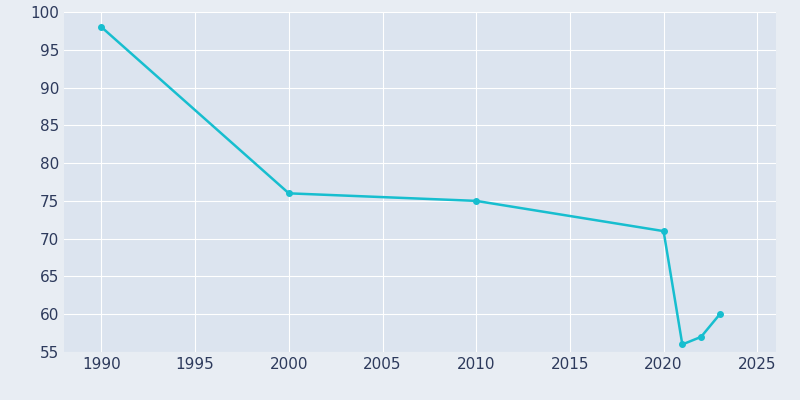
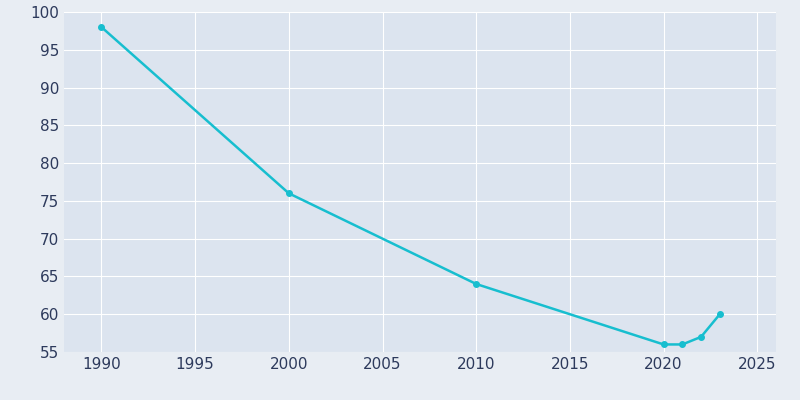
2010: 75 -> 64
2020: 71 -> 56
